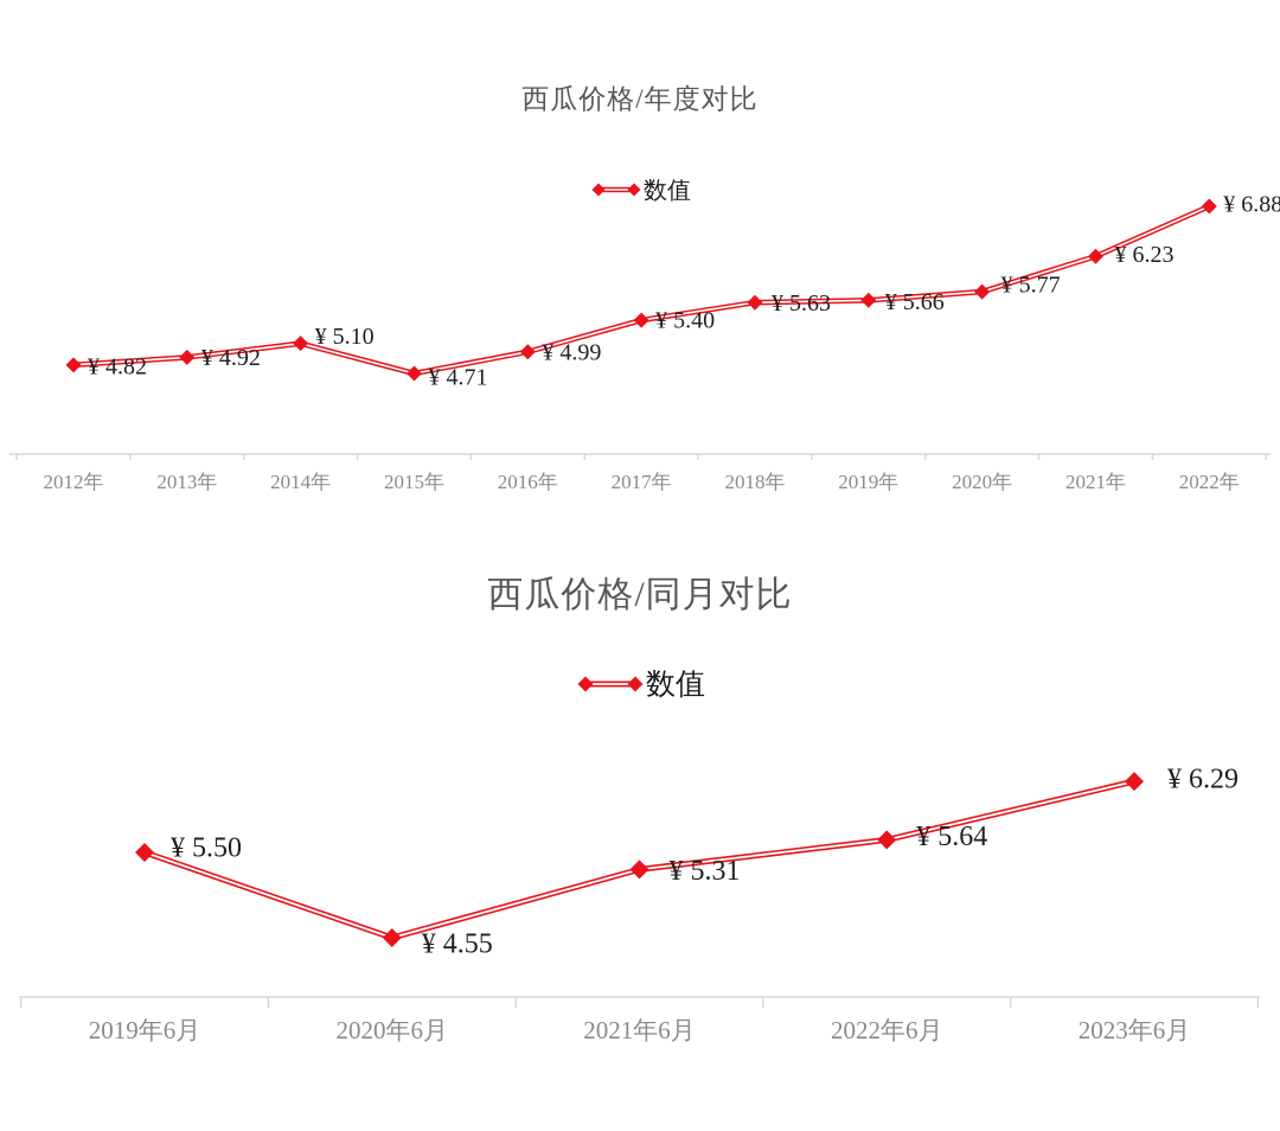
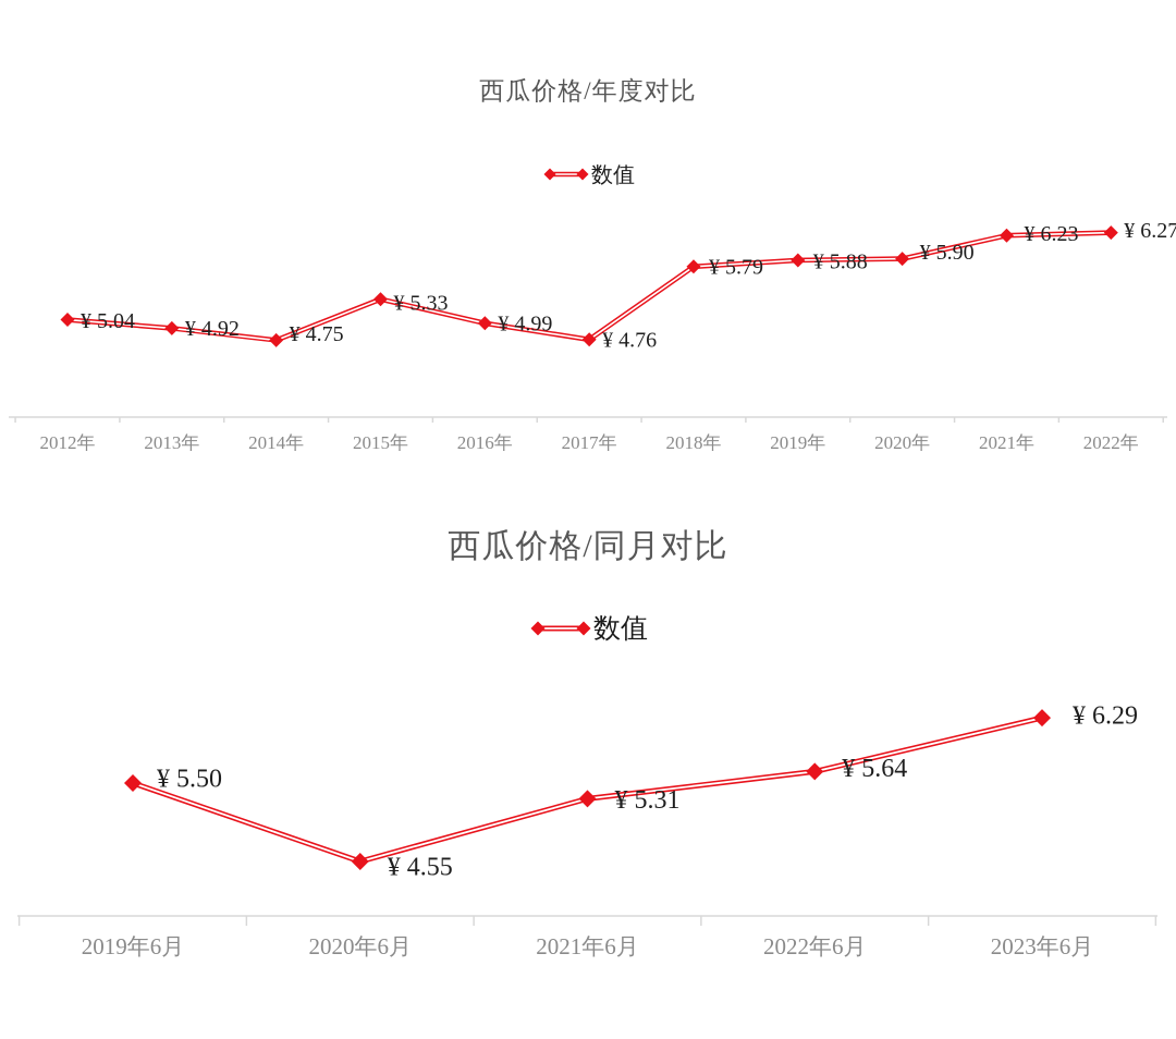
西瓜价格/年度对比/2012年: 4.82 -> 5.04
西瓜价格/年度对比/2014年: 5.10 -> 4.75
西瓜价格/年度对比/2015年: 4.71 -> 5.33
西瓜价格/年度对比/2017年: 5.40 -> 4.76
西瓜价格/年度对比/2018年: 5.63 -> 5.79
西瓜价格/年度对比/2019年: 5.66 -> 5.88
西瓜价格/年度对比/2020年: 5.77 -> 5.90
西瓜价格/年度对比/2022年: 6.88 -> 6.27
